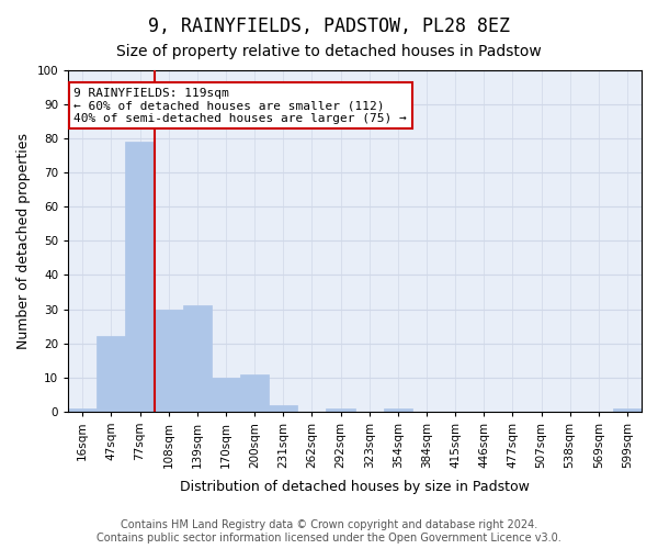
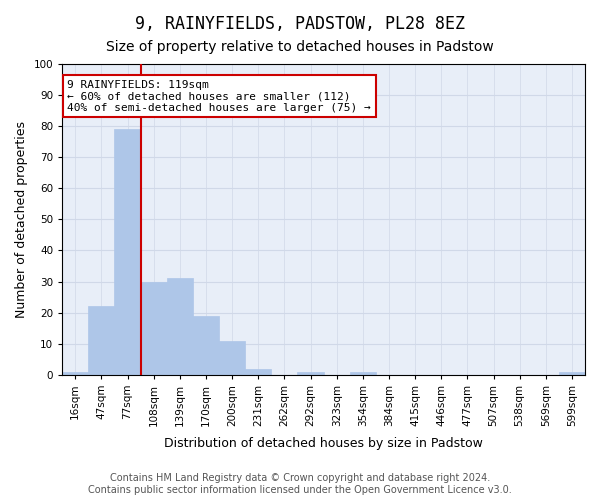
170sqm: 10 -> 19
